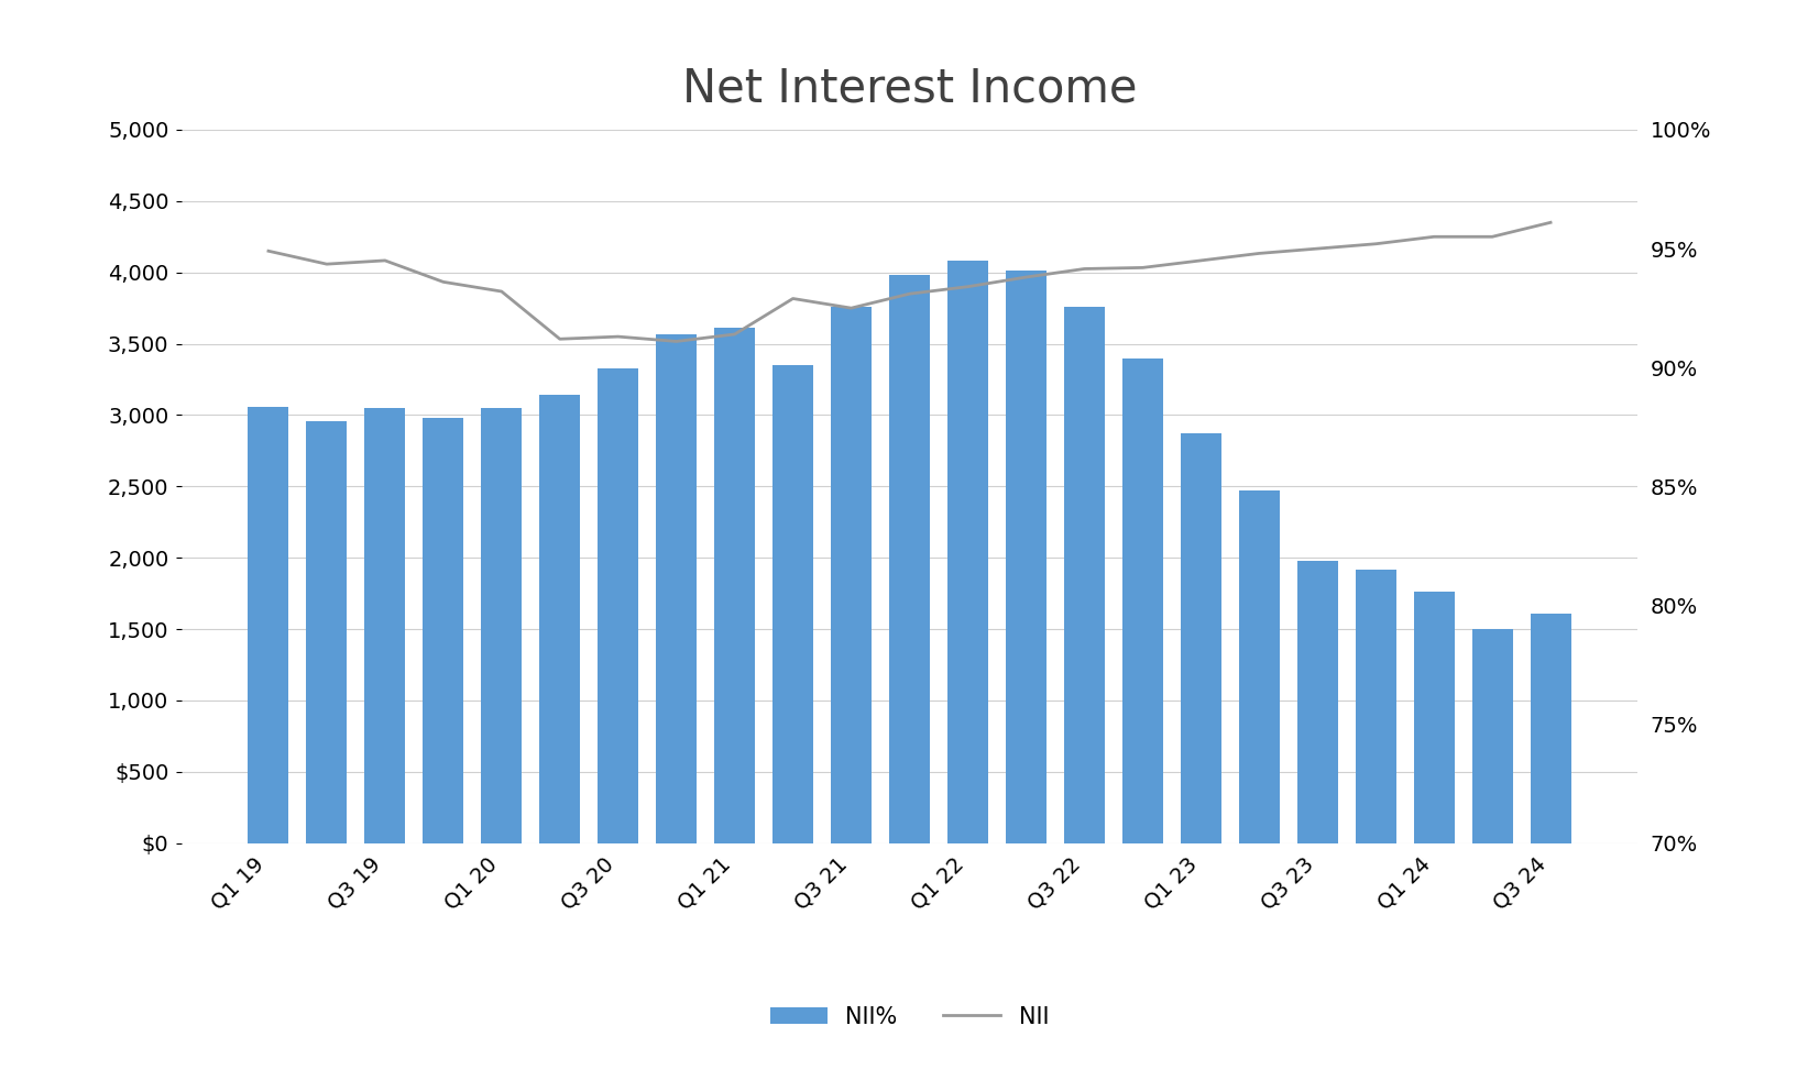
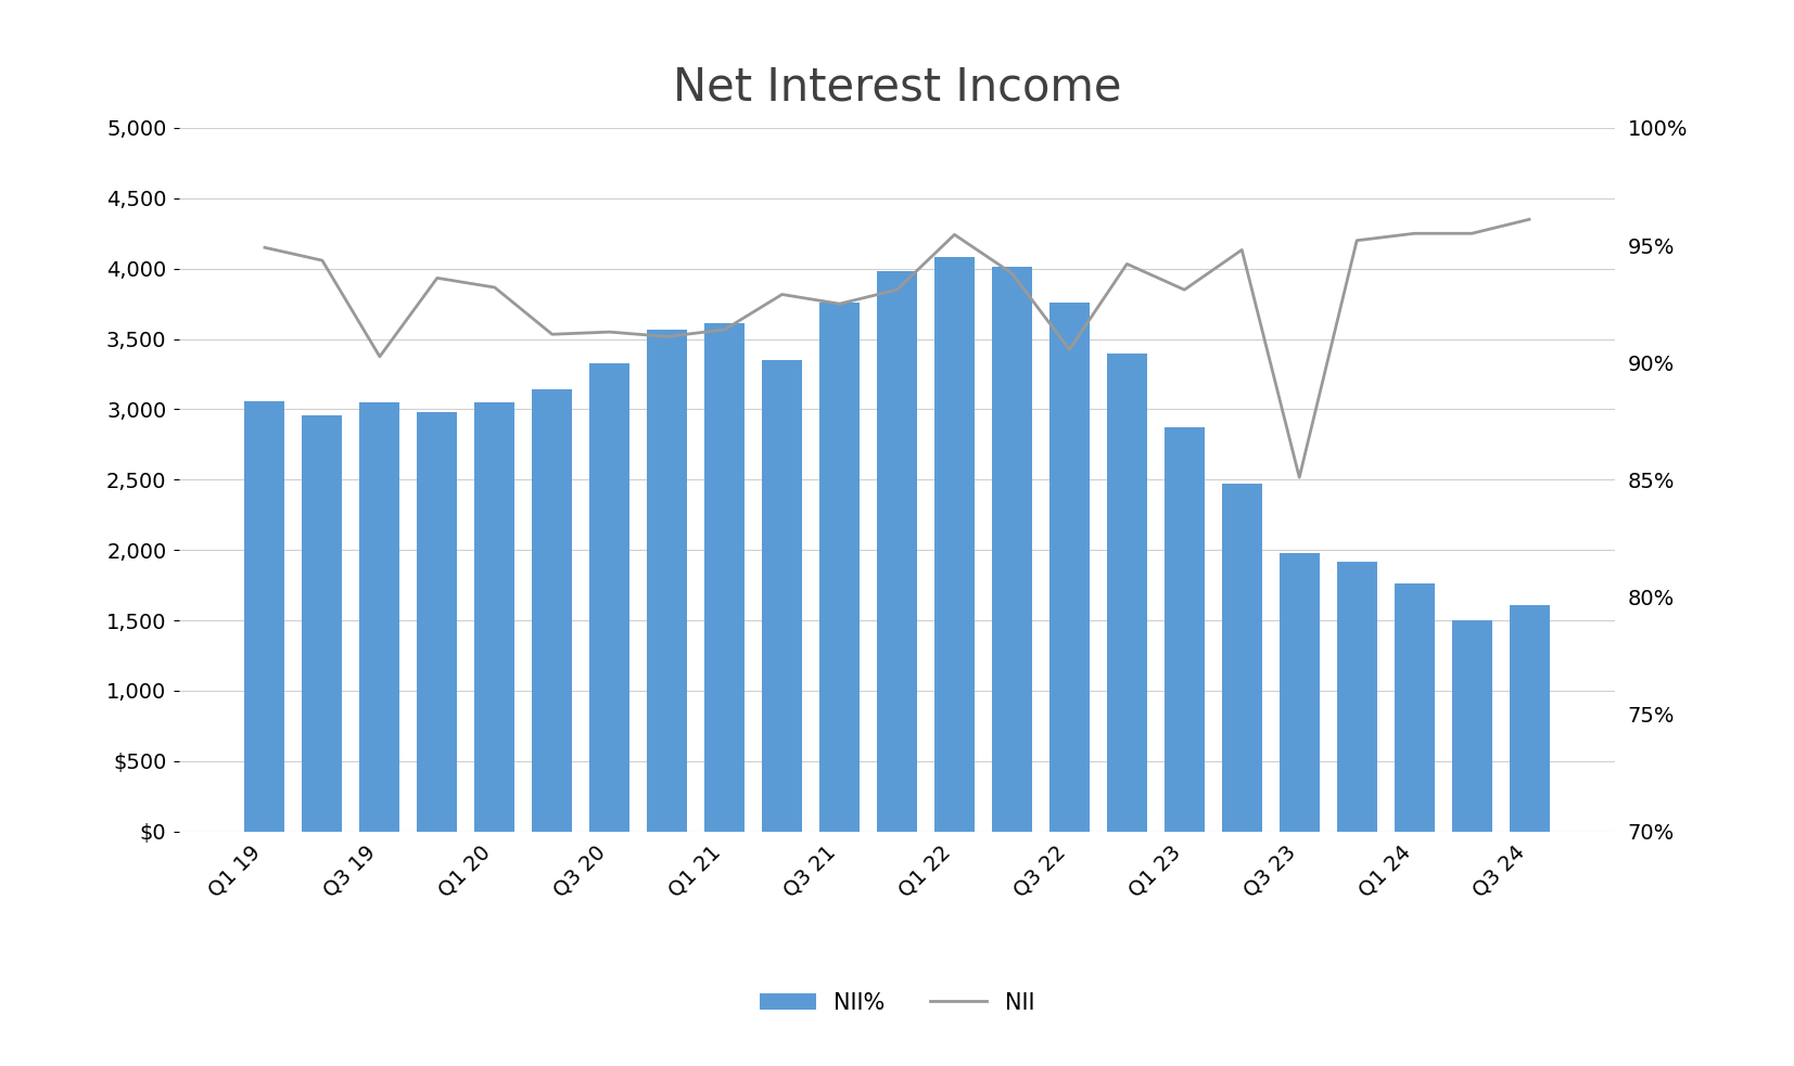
NII/Q3 19: 94.50% -> 90.25%
NII/Q1 22: 93.40% -> 95.45%
NII/Q3 22: 94.15% -> 90.55%
NII/Q1 23: 94.50% -> 93.10%
NII/Q3 23: 95.00% -> 85.10%
